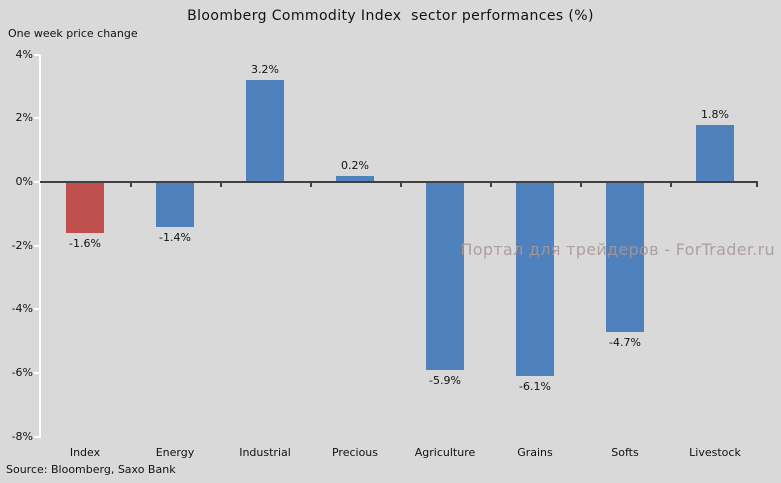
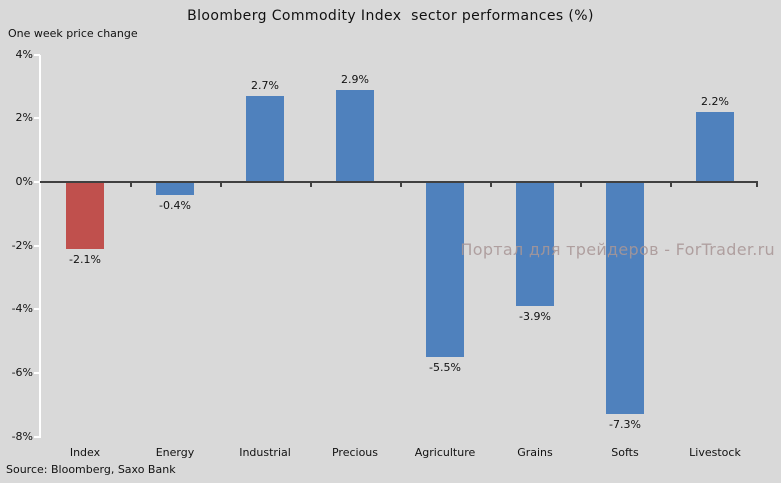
Index: -1.6% -> -2.1%
Energy: -1.4% -> -0.4%
Industrial: 3.2% -> 2.7%
Precious: 0.2% -> 2.9%
Agriculture: -5.9% -> -5.5%
Grains: -6.1% -> -3.9%
Softs: -4.7% -> -7.3%
Livestock: 1.8% -> 2.2%
